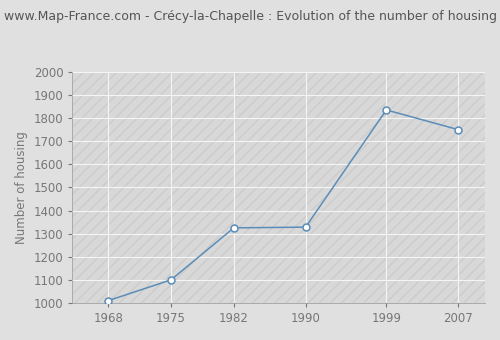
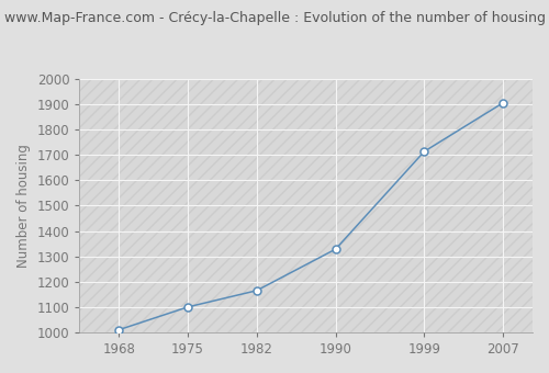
1982: 1325 -> 1165
1999: 1835 -> 1713
2007: 1750 -> 1905
